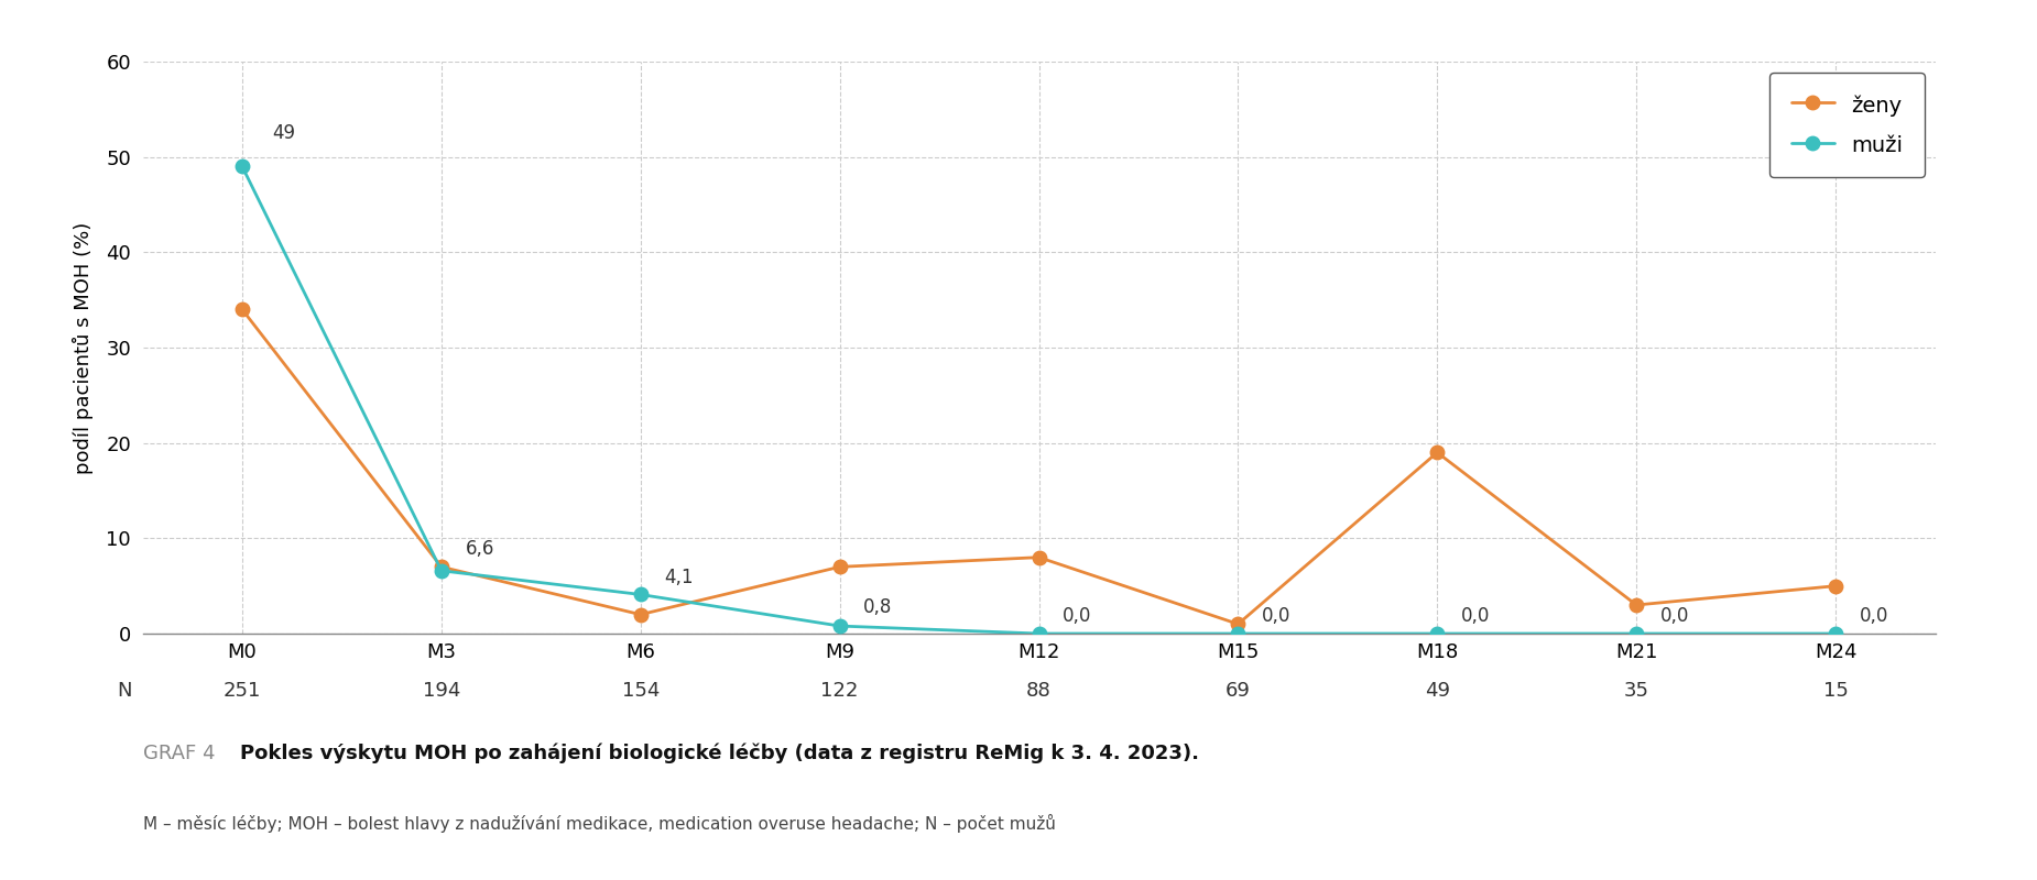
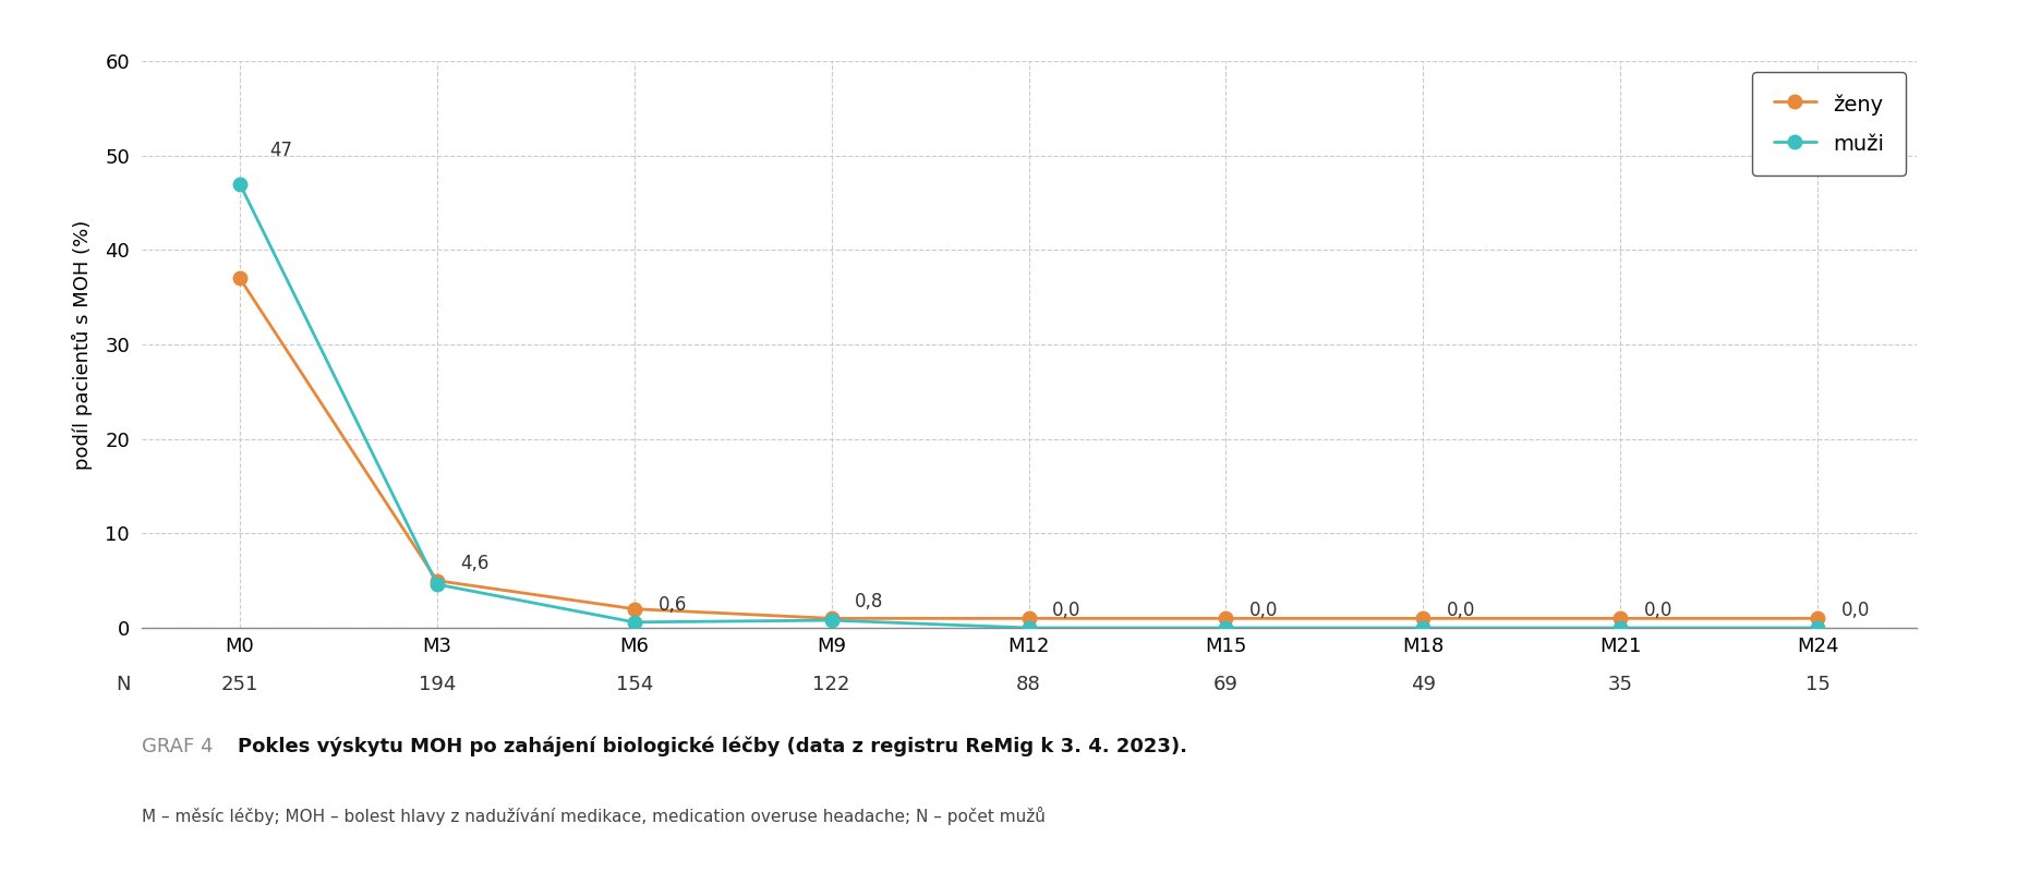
ženy/M0: 34 -> 37
muži/M0: 49 -> 47
ženy/M3: 7 -> 5
muži/M3: 6,6 -> 4,6
muži/M6: 4,1 -> 0,6
ženy/M9: 7 -> 1
ženy/M12: 8 -> 1
ženy/M18: 19 -> 1
ženy/M21: 3 -> 1
ženy/M24: 5 -> 1
